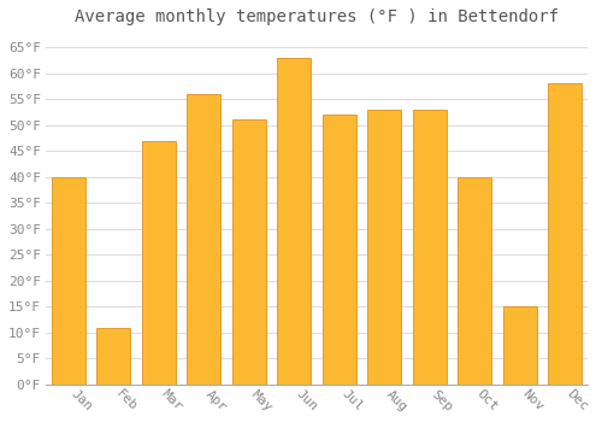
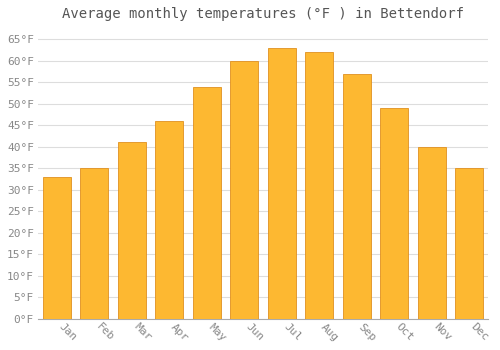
Jan: 40°F -> 33°F
Feb: 11°F -> 35°F
Mar: 47°F -> 41°F
Apr: 56°F -> 46°F
May: 51°F -> 54°F
Jun: 63°F -> 60°F
Jul: 52°F -> 63°F
Aug: 53°F -> 62°F
Sep: 53°F -> 57°F
Oct: 40°F -> 49°F
Nov: 15°F -> 40°F
Dec: 58°F -> 35°F
